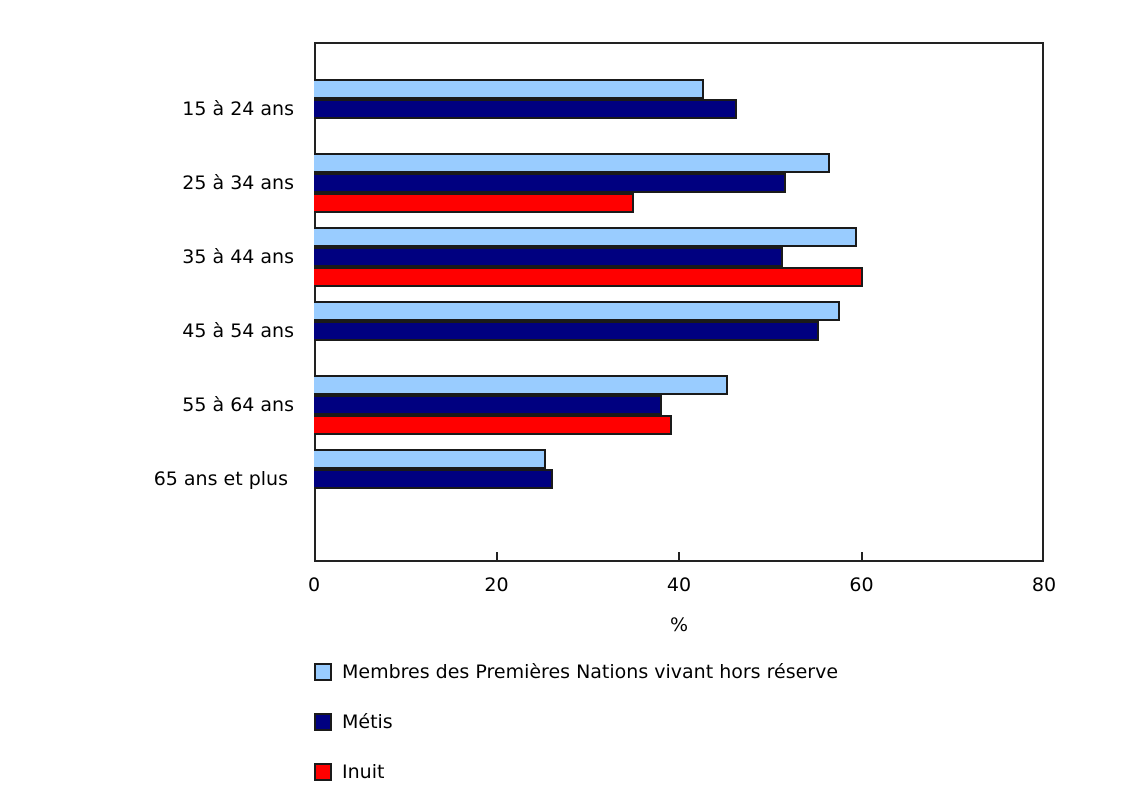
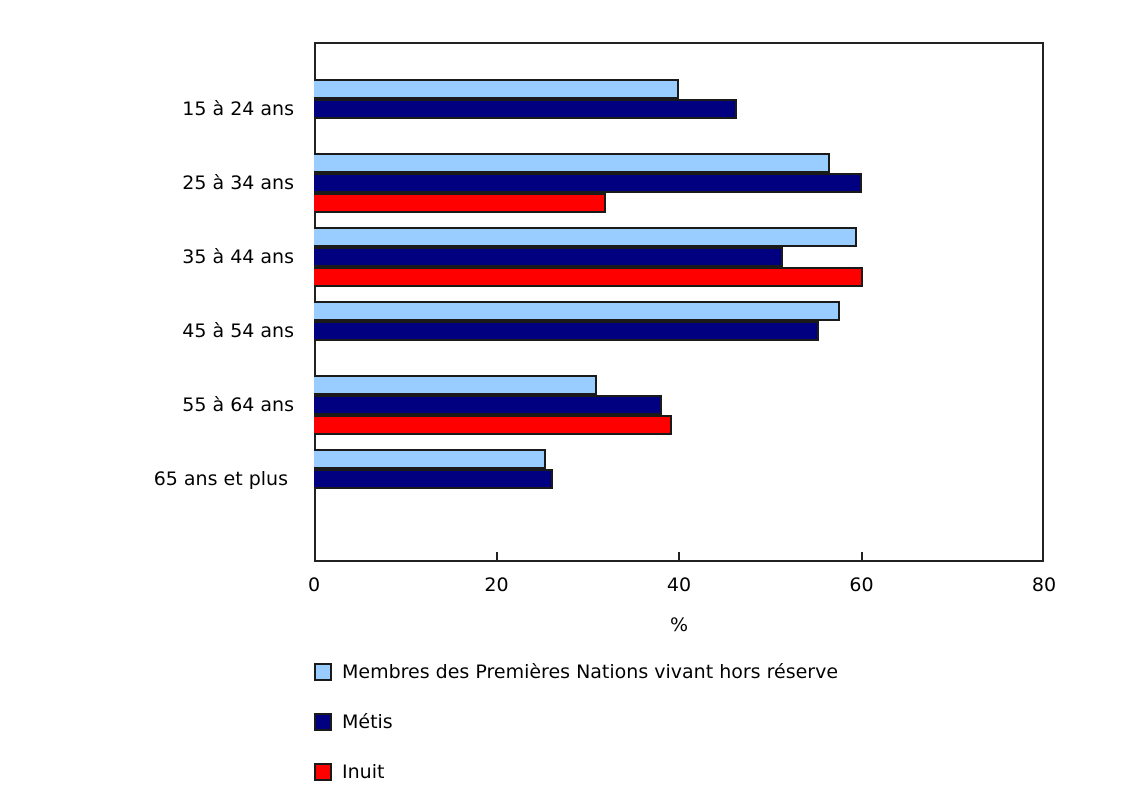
Membres des Premières Nations vivant hors réserve/15 à 24 ans: 43 -> 40
Métis/25 à 34 ans: 52 -> 60
Inuit/25 à 34 ans: 35 -> 32
Membres des Premières Nations vivant hors réserve/55 à 64 ans: 45 -> 31
